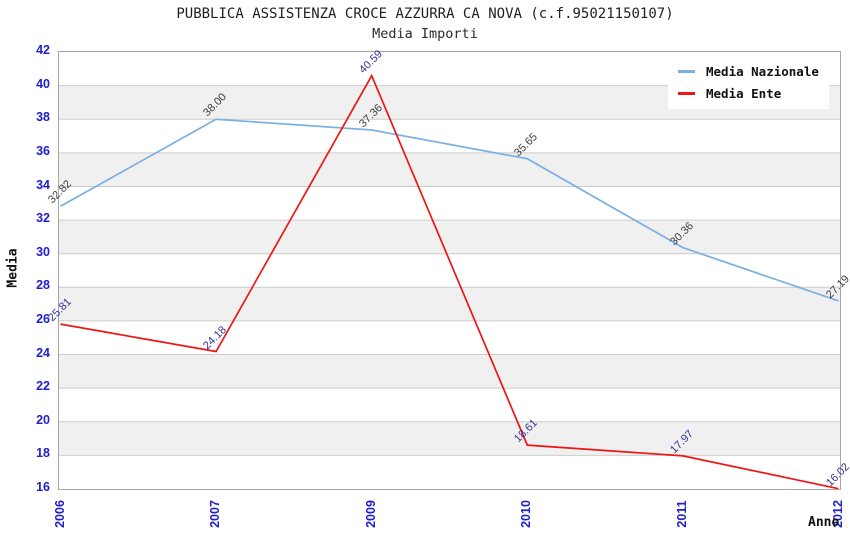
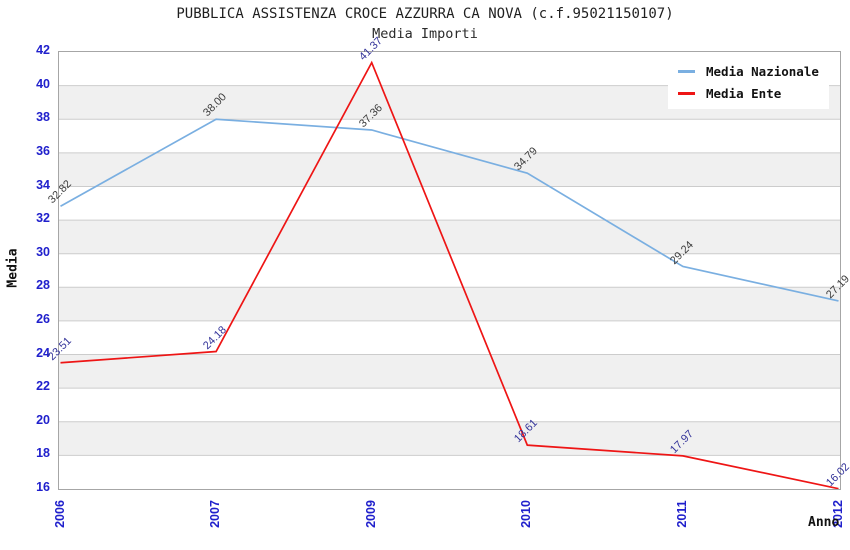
Media Ente/2006: 25.81 -> 23.51
Media Ente/2009: 40.59 -> 41.37
Media Nazionale/2010: 35.65 -> 34.79
Media Nazionale/2011: 30.36 -> 29.24
